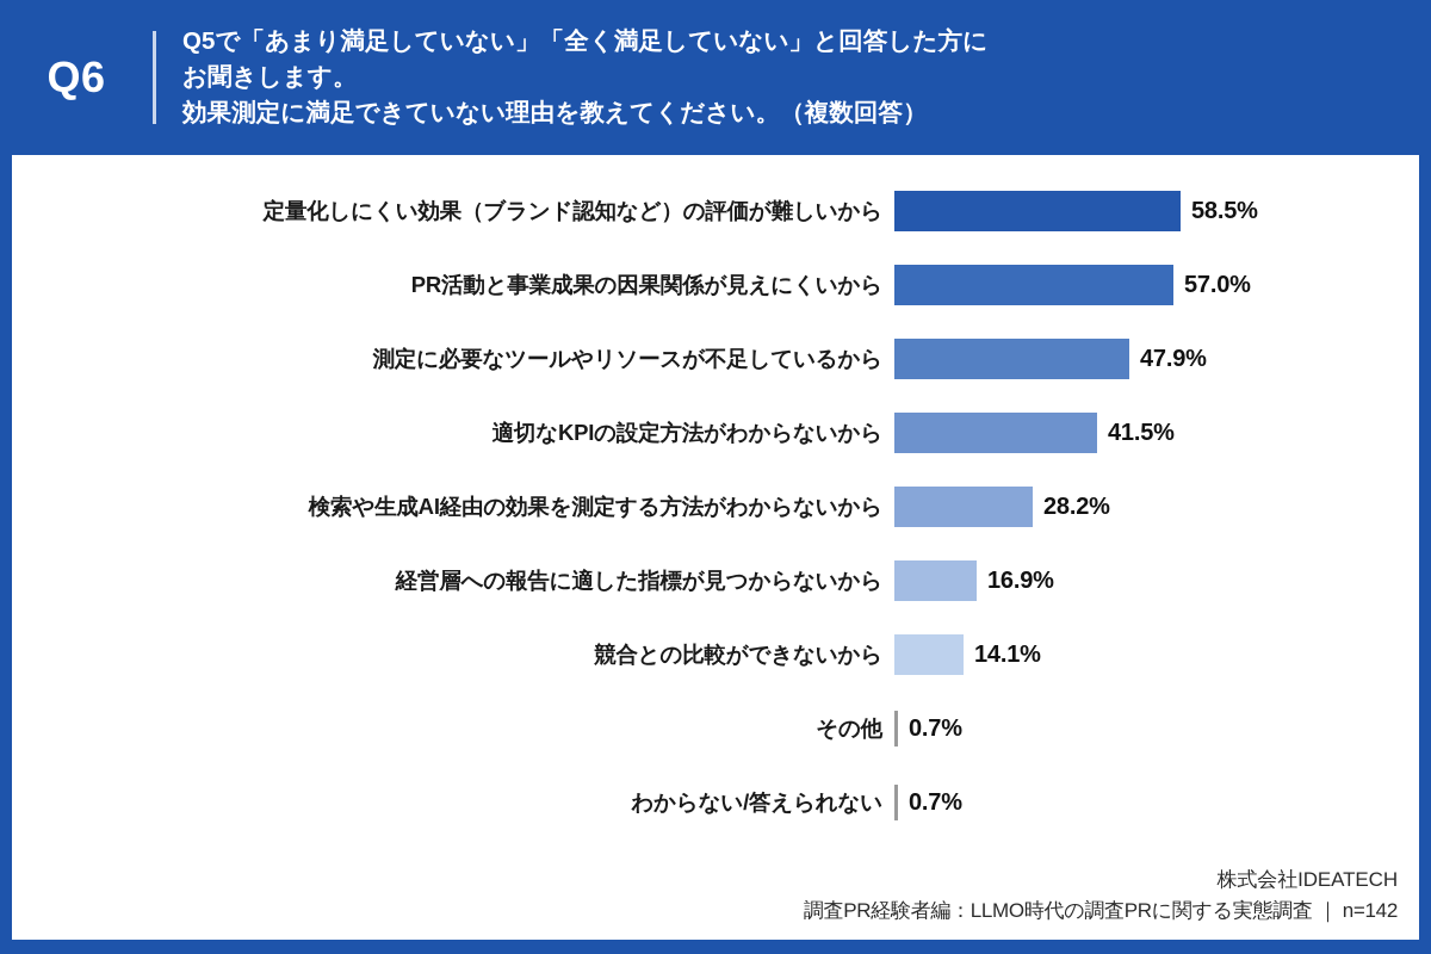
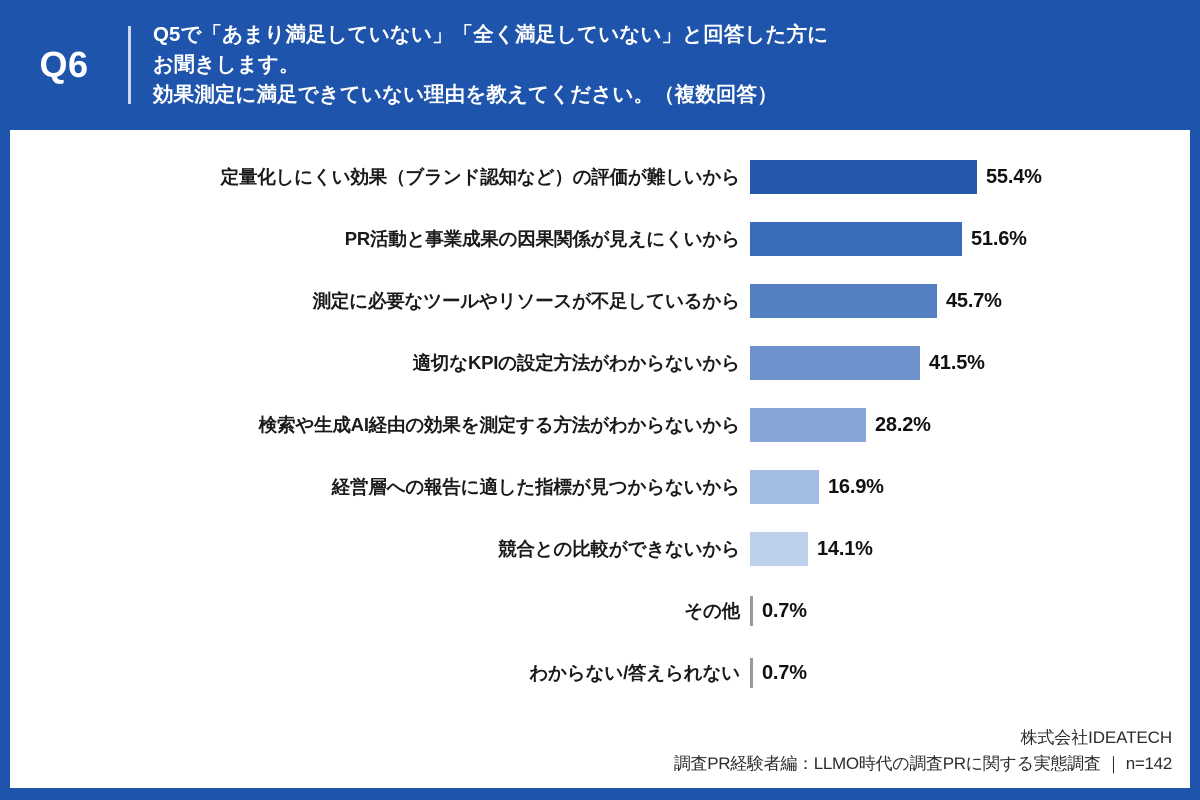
定量化しにくい効果（ブランド認知など）の評価が難しいから: 58.5% -> 55.4%
PR活動と事業成果の因果関係が見えにくいから: 57.0% -> 51.6%
測定に必要なツールやリソースが不足しているから: 47.9% -> 45.7%
